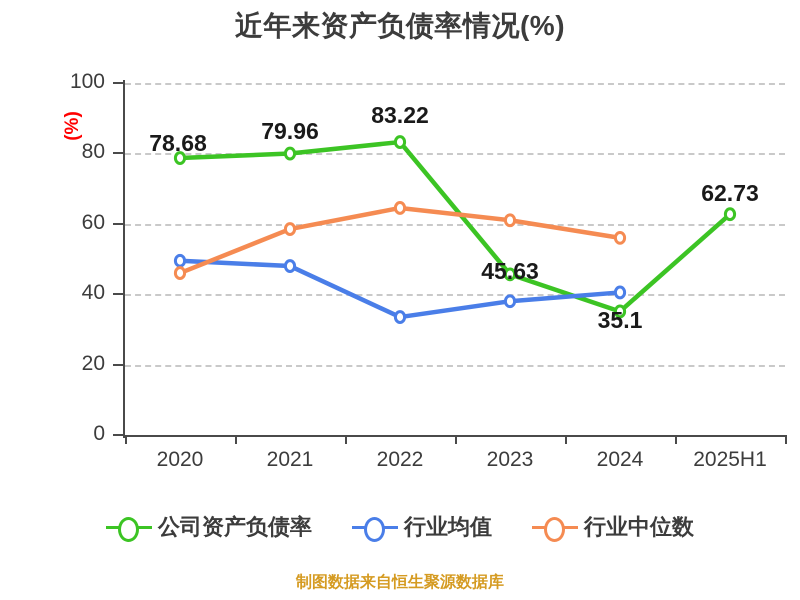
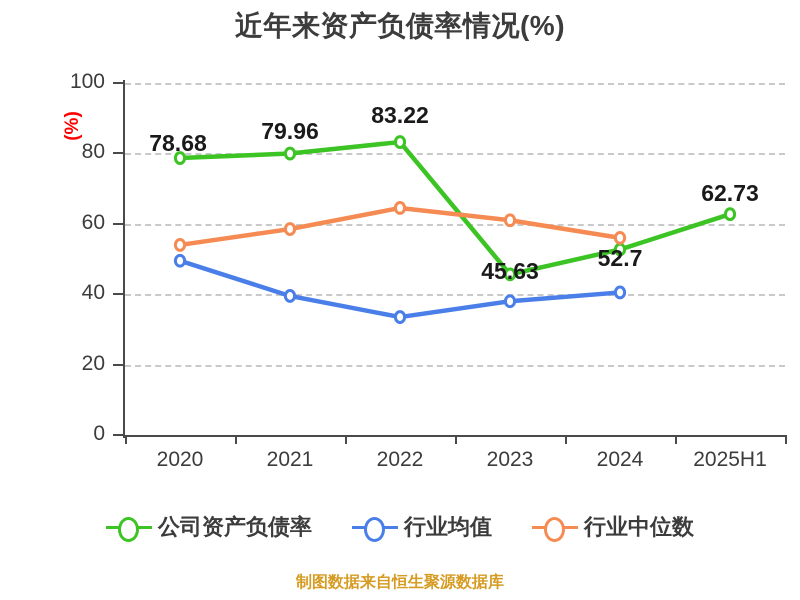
行业中位数/2020: 46 -> 54
行业均值/2021: 48 -> 40
公司资产负债率/2024: 35.1 -> 52.7
